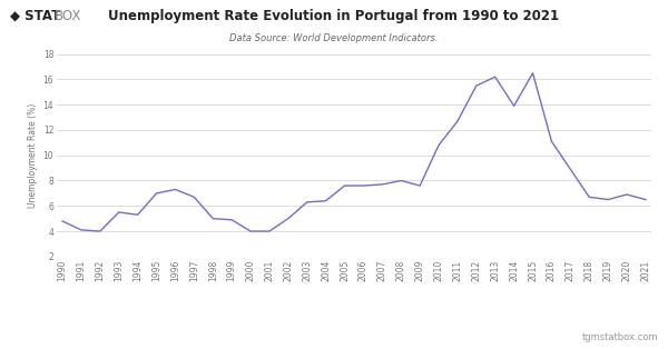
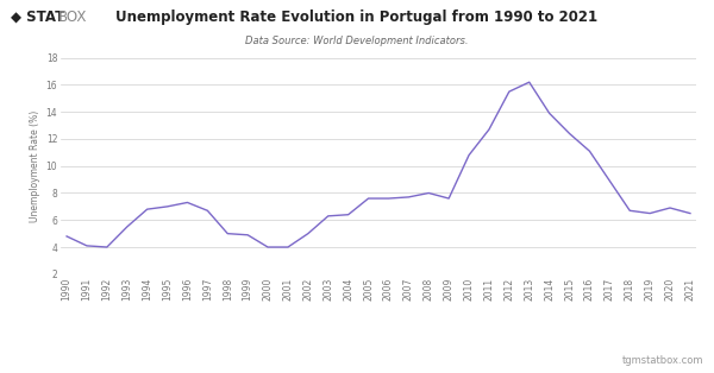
1994: 5.3 -> 6.8
2015: 16.5 -> 12.4
